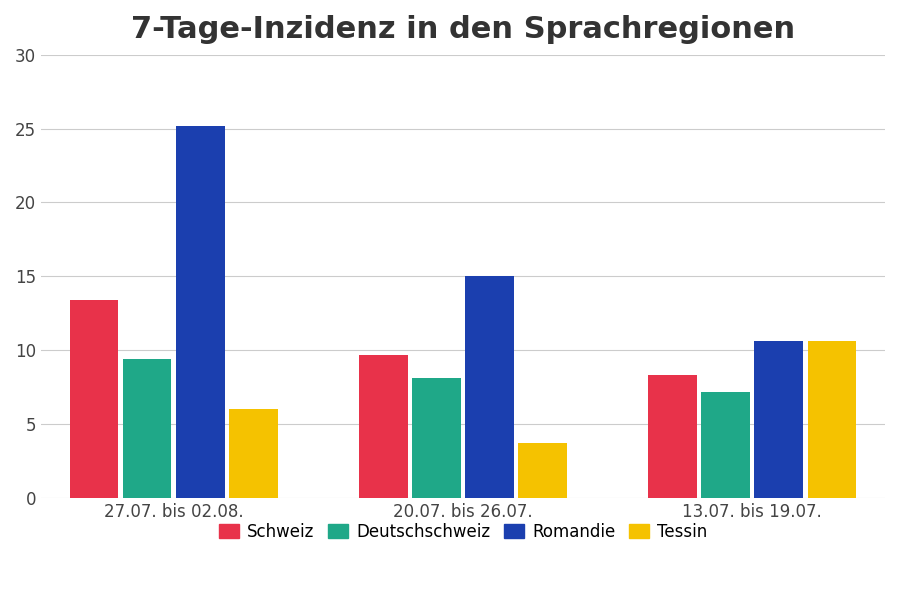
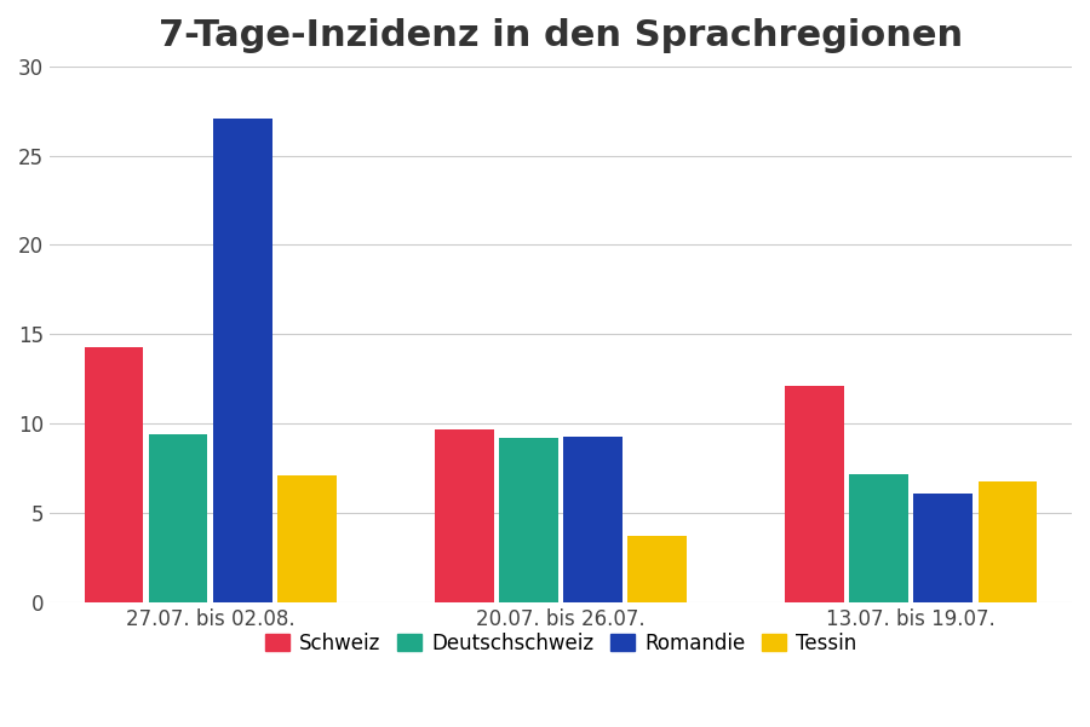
Schweiz/27.07. bis 02.08.: 13.4 -> 14.3
Romandie/27.07. bis 02.08.: 25.2 -> 27.1
Tessin/27.07. bis 02.08.: 6.0 -> 7.1
Deutschschweiz/20.07. bis 26.07.: 8.1 -> 9.2
Romandie/20.07. bis 26.07.: 15.0 -> 9.3
Schweiz/13.07. bis 19.07.: 8.3 -> 12.1
Romandie/13.07. bis 19.07.: 10.6 -> 6.1
Tessin/13.07. bis 19.07.: 10.6 -> 6.8
